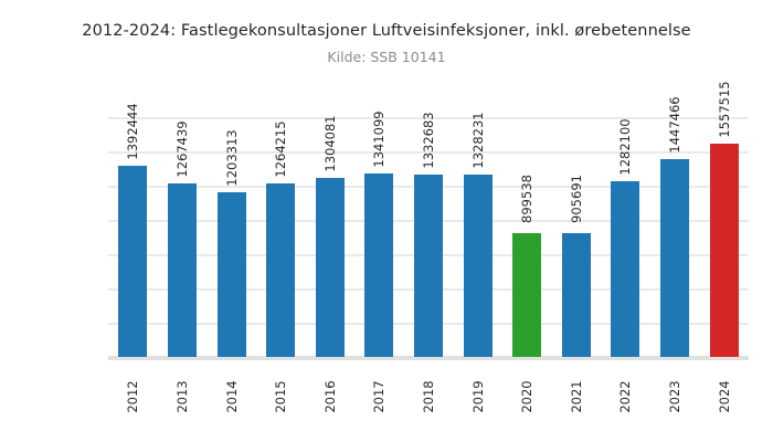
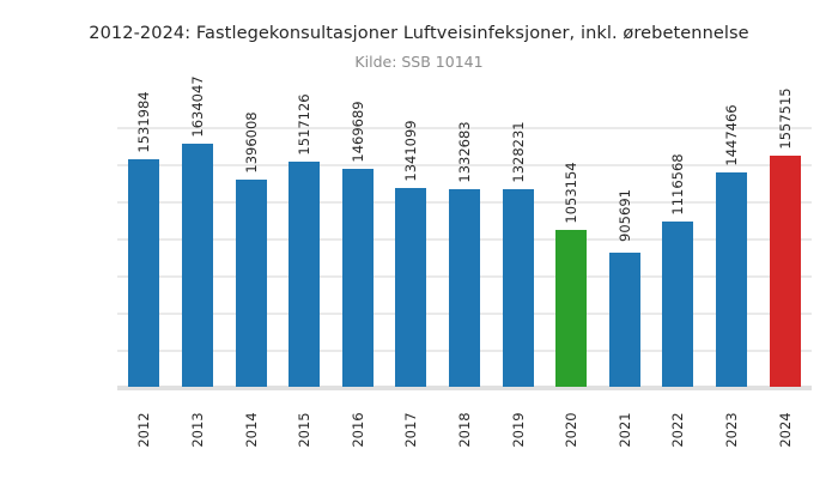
2012: 1392444 -> 1531984
2013: 1267439 -> 1634047
2014: 1203313 -> 1396008
2015: 1264215 -> 1517126
2016: 1304081 -> 1469689
2020: 899538 -> 1053154
2022: 1282100 -> 1116568
